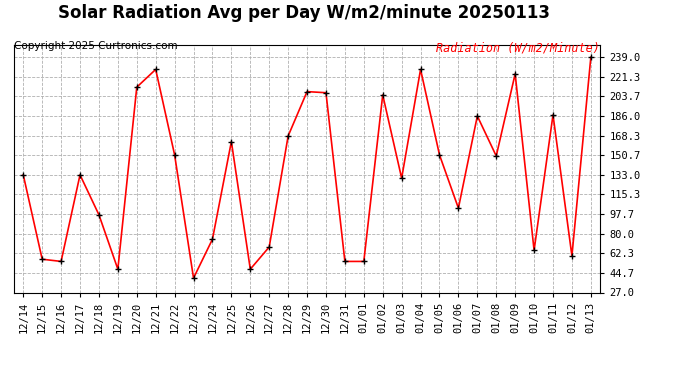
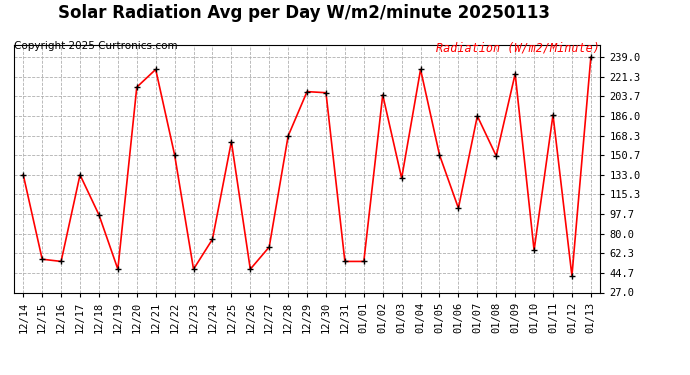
12/23: 40 -> 48
01/12: 60 -> 42
